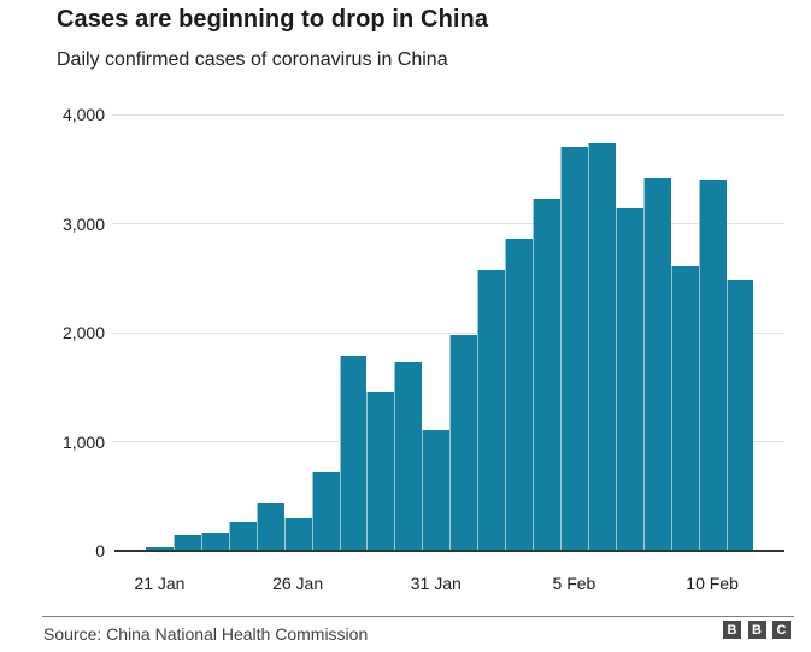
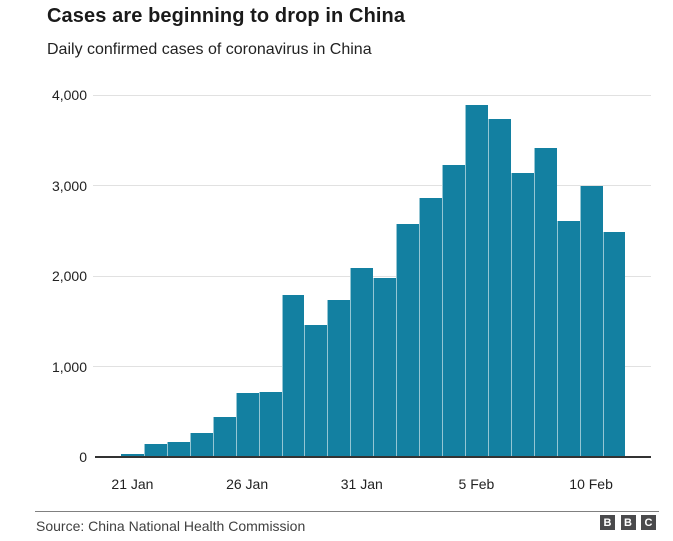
26 Jan: 300 -> 700
31 Jan: 1100 -> 2100
5 Feb: 3700 -> 3900
10 Feb: 3400 -> 3000
